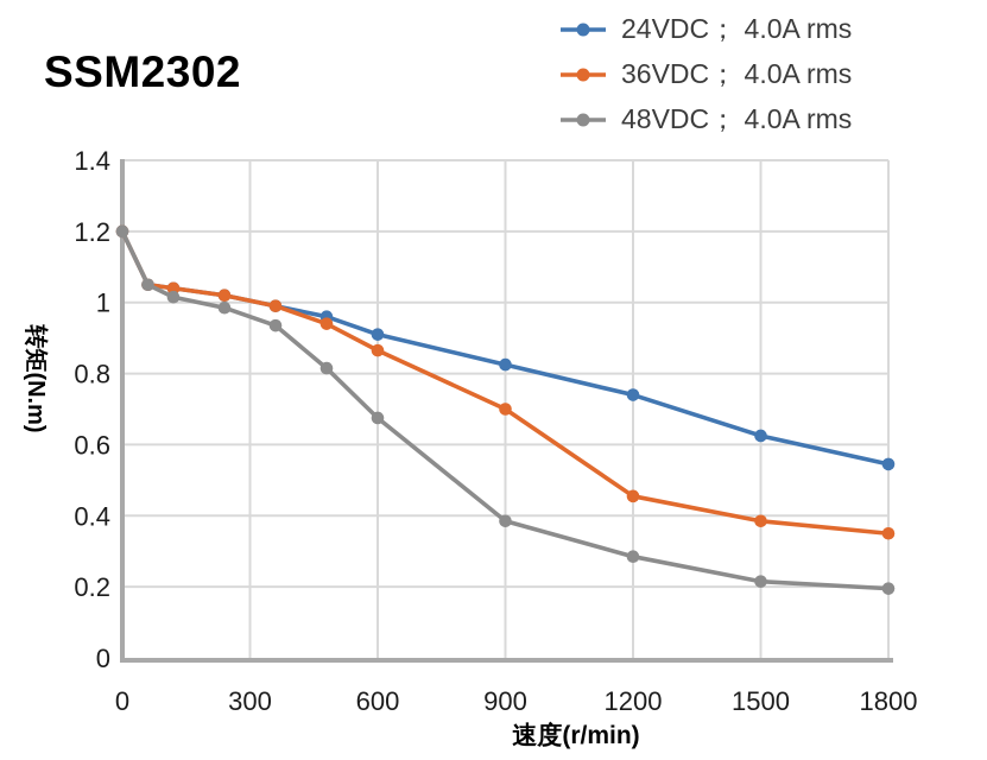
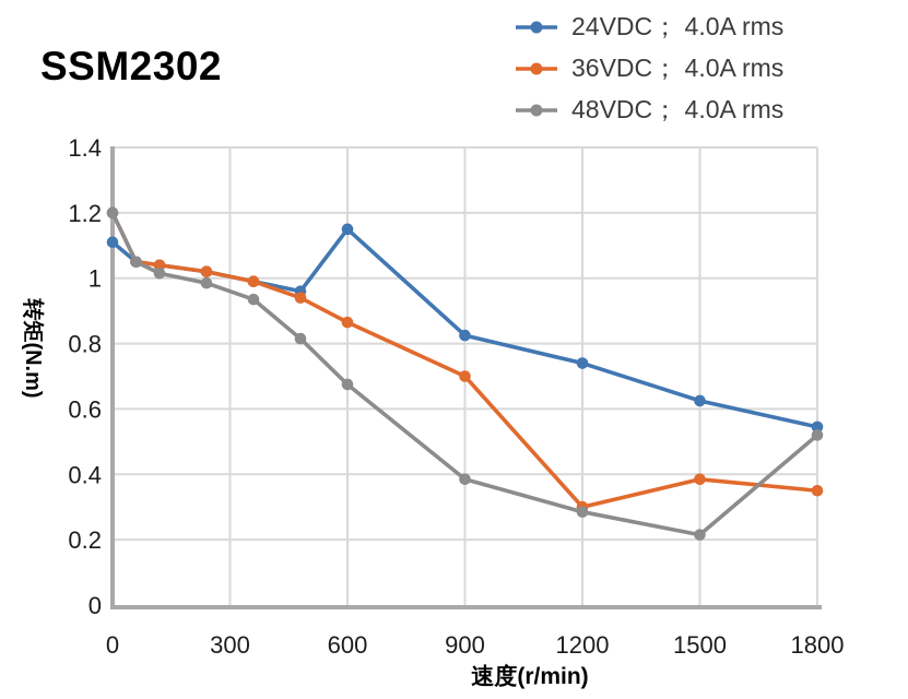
24VDC； 4.0A rms/0: 1.20 -> 1.11
24VDC； 4.0A rms/600: 0.91 -> 1.15
36VDC； 4.0A rms/1200: 0.46 -> 0.30
48VDC； 4.0A rms/1800: 0.20 -> 0.52
